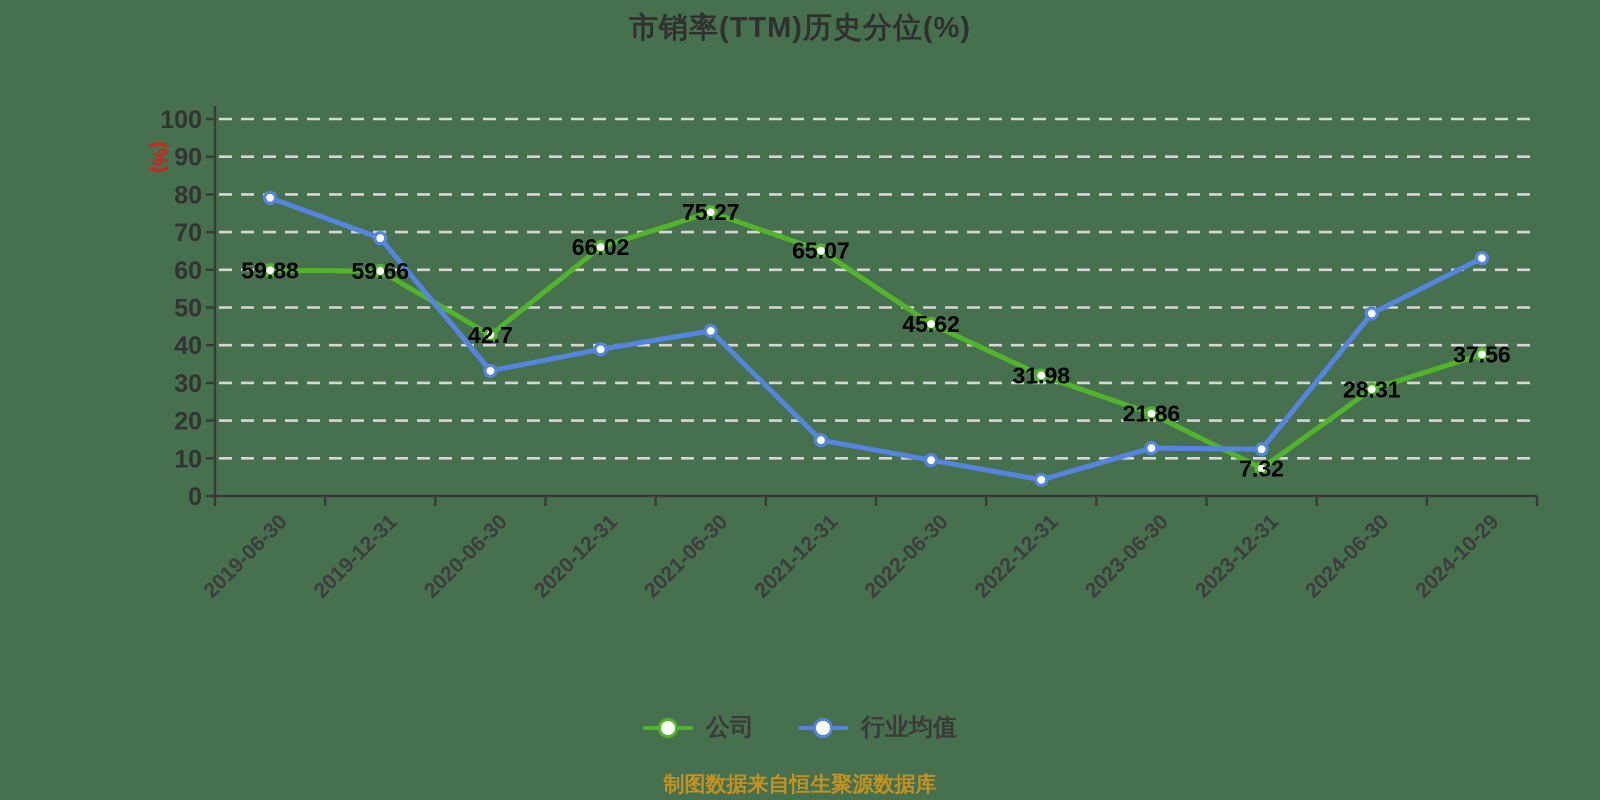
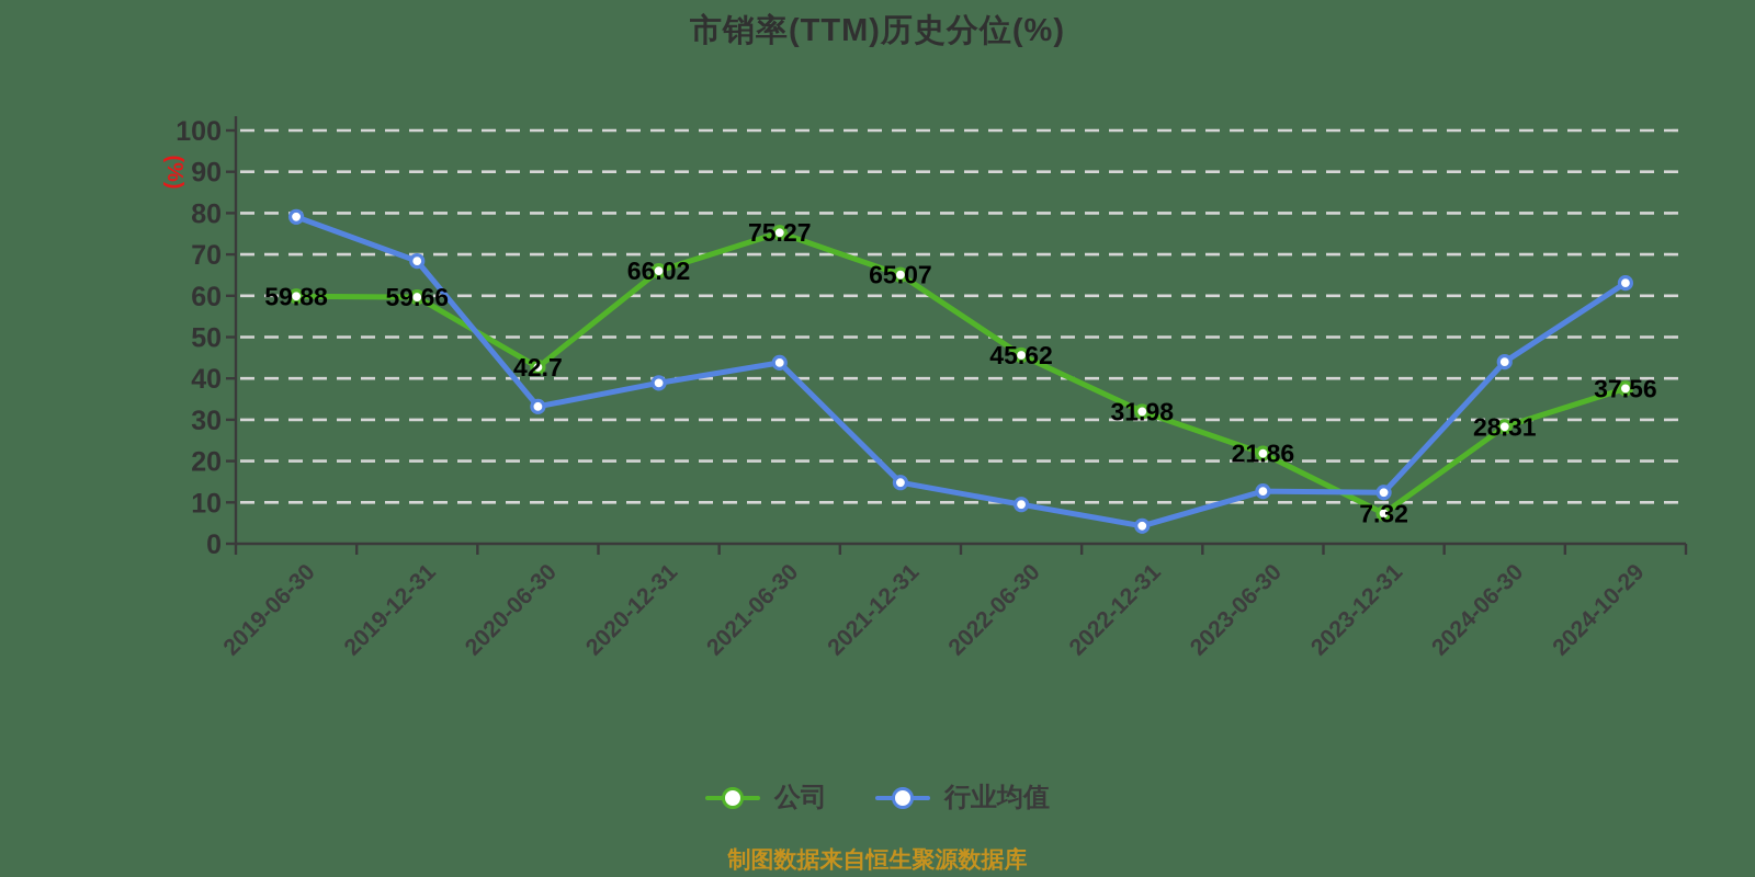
行业均值/2024-06-30: 48 -> 44
